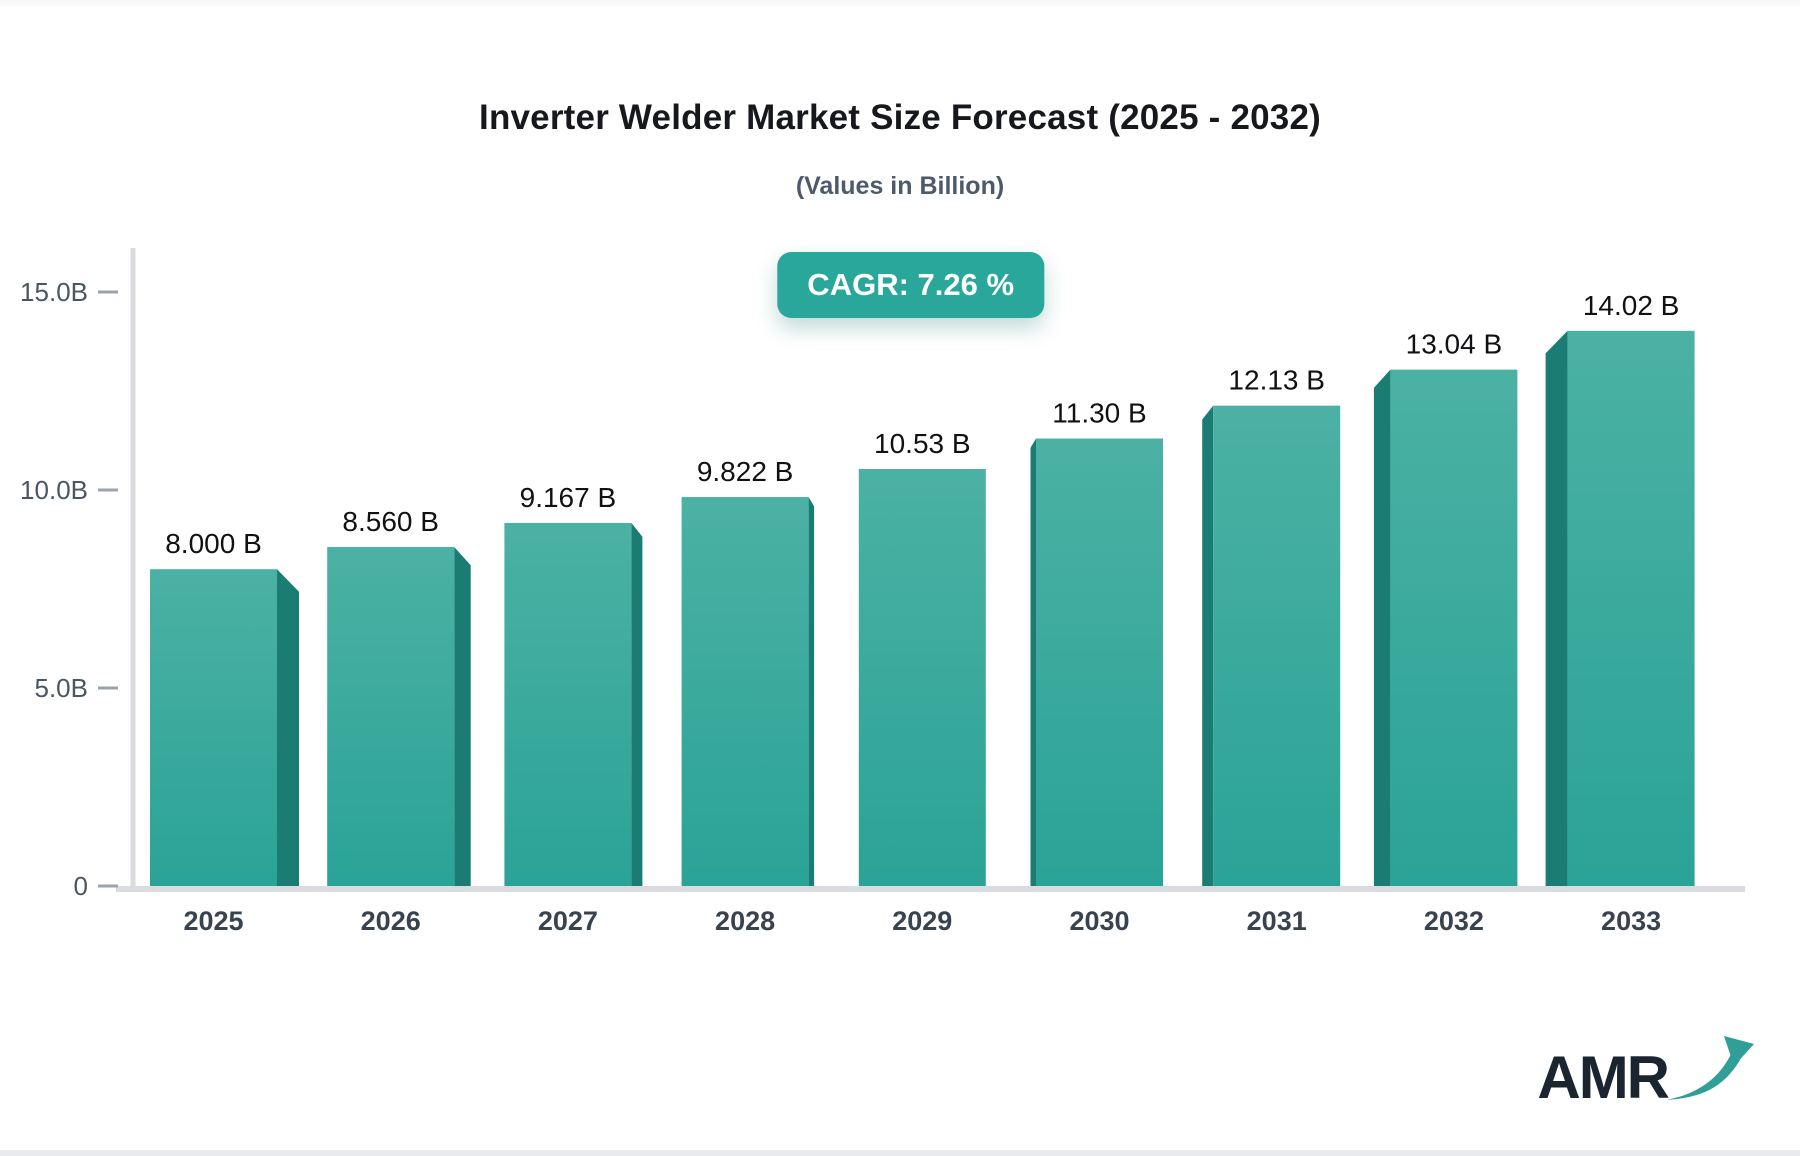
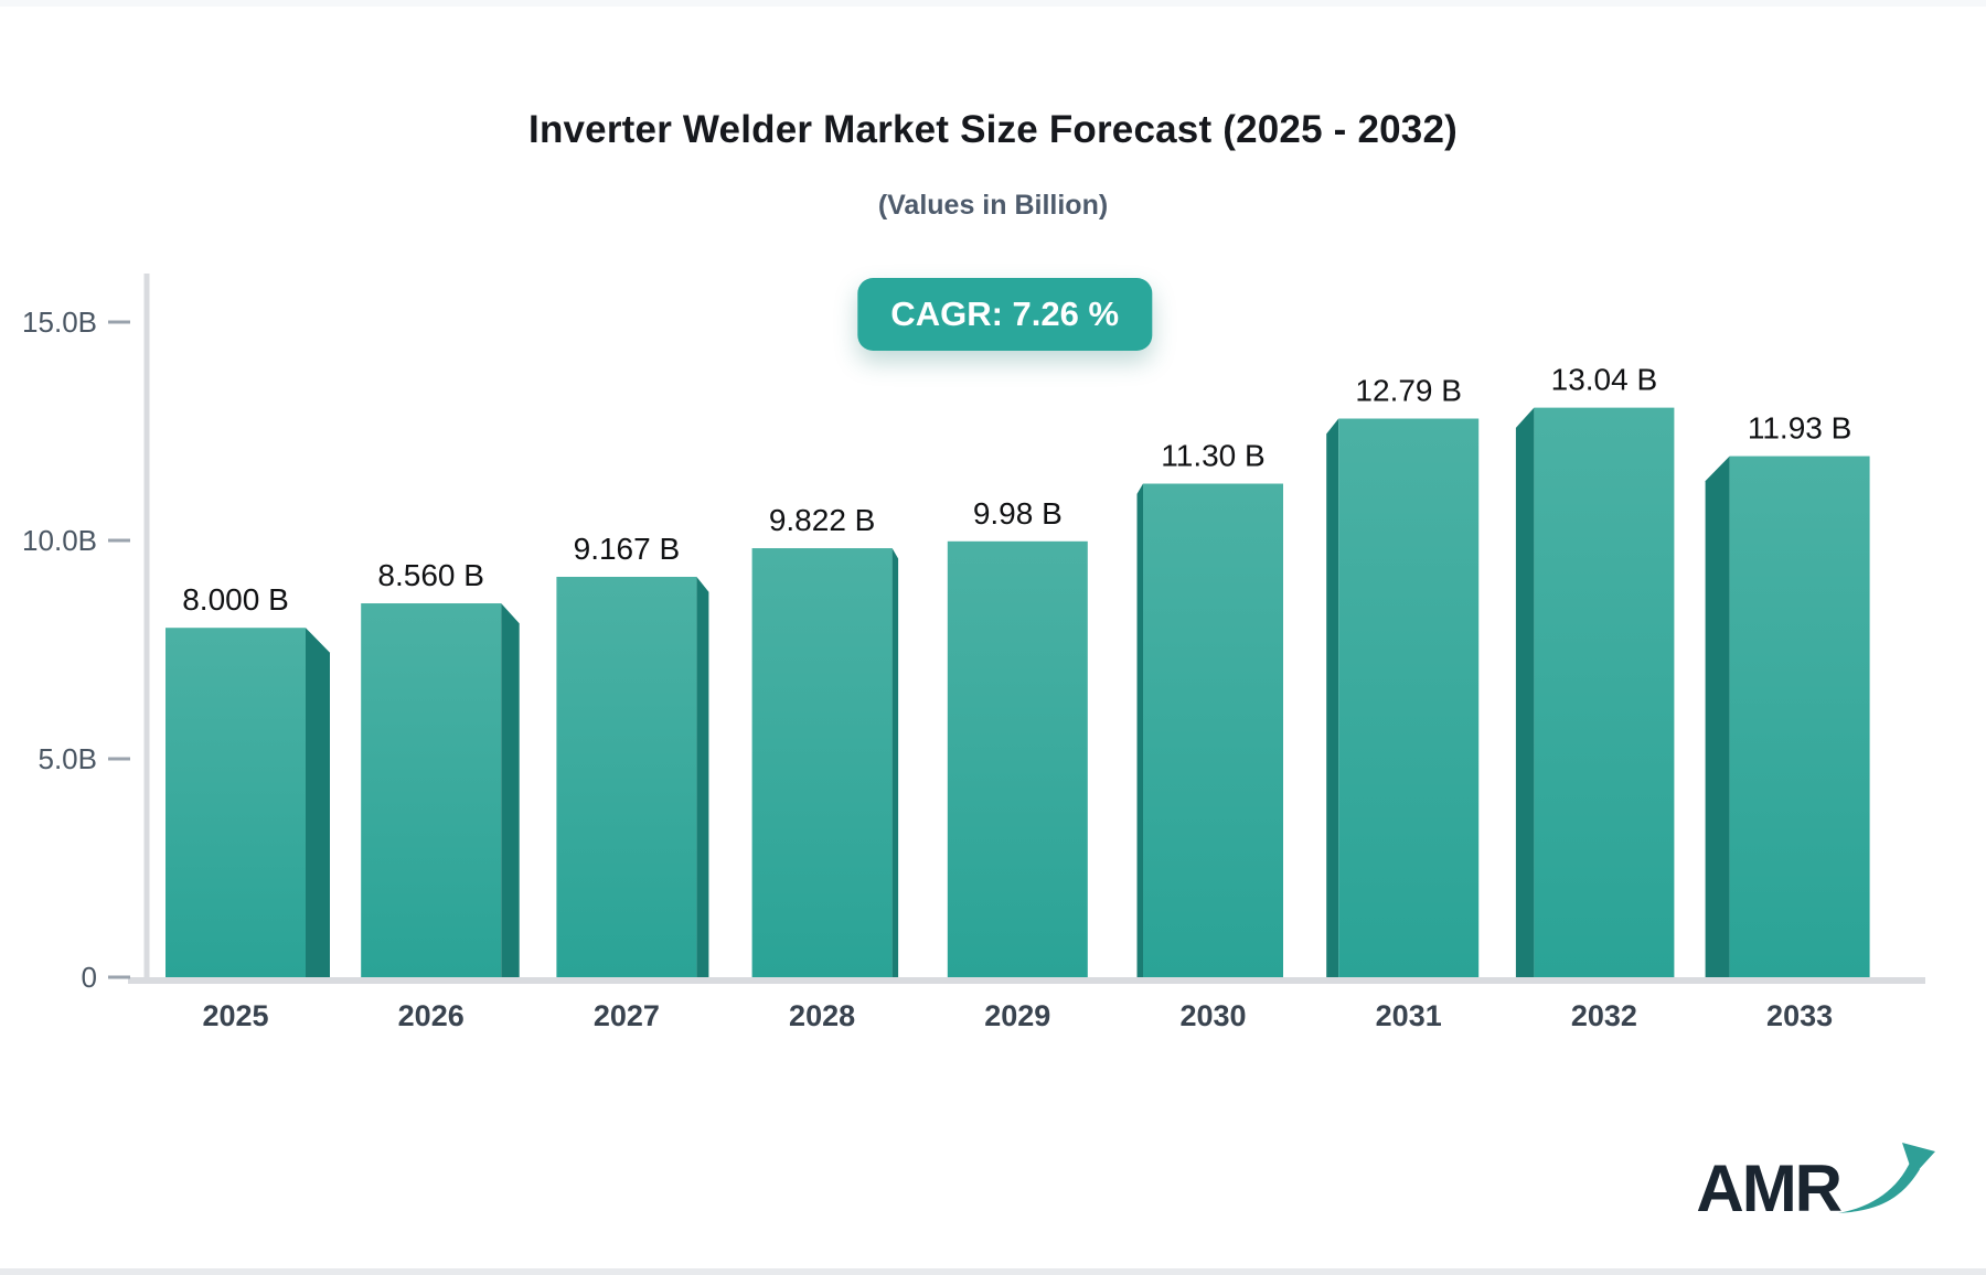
2029: 10.53 -> 9.98
2031: 12.13 -> 12.79
2033: 14.02 -> 11.93
